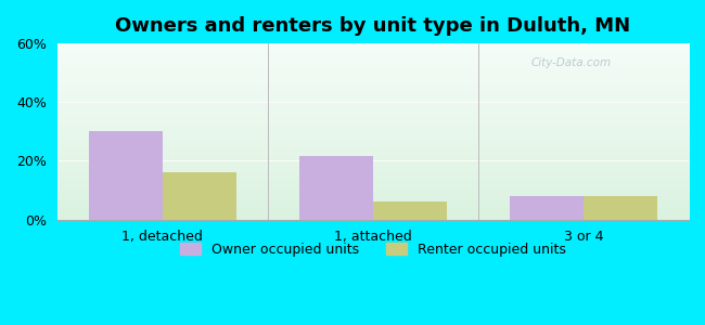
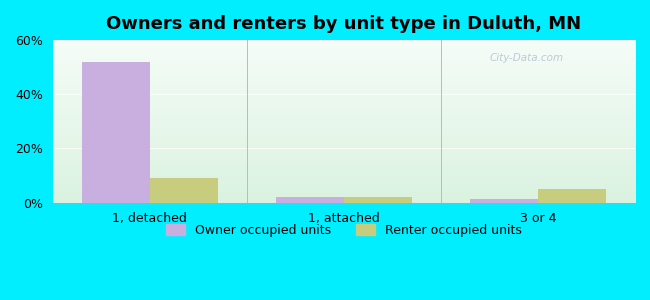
Owner occupied units/1, detached: 30.0% -> 52.0%
Renter occupied units/1, detached: 16% -> 9%
Owner occupied units/1, attached: 21.5% -> 2.0%
Renter occupied units/1, attached: 6% -> 2%
Owner occupied units/3 or 4: 8.0% -> 1.5%
Renter occupied units/3 or 4: 8% -> 5%
